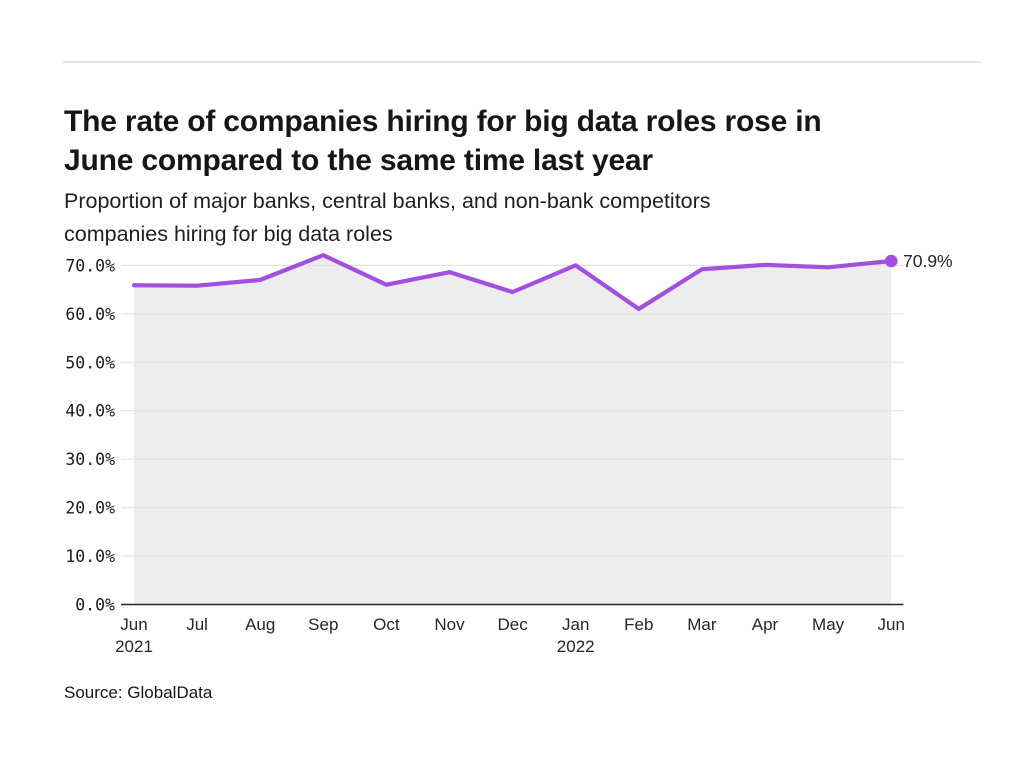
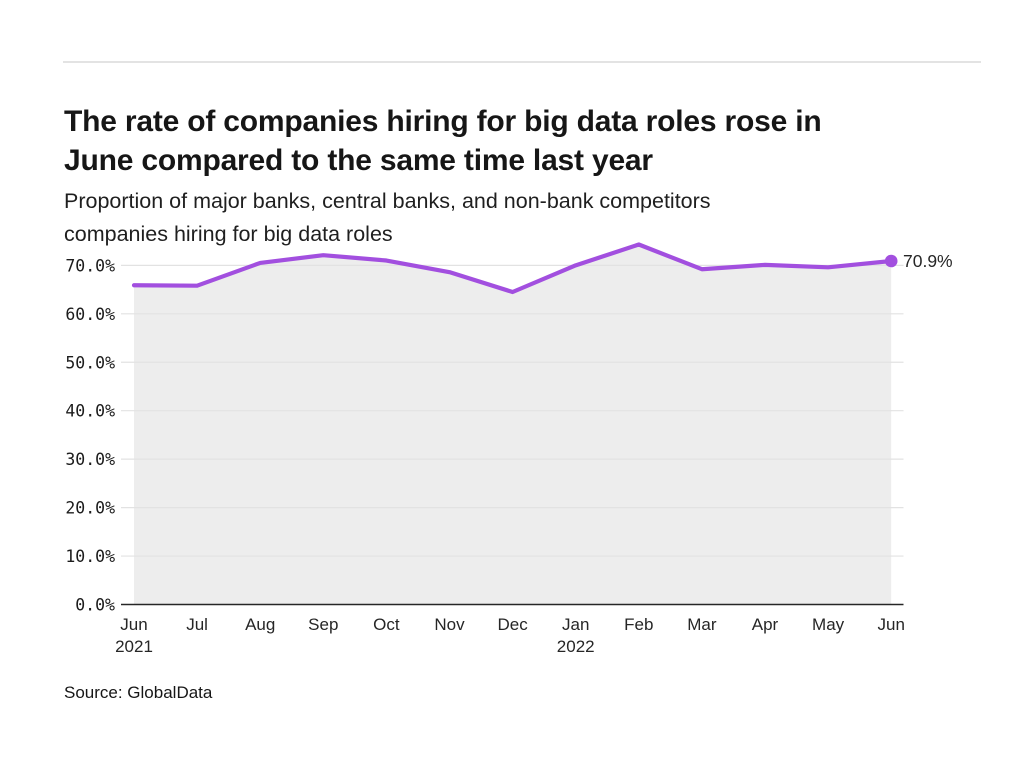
Aug: 67% -> 70%
Oct: 66% -> 71%
Feb: 61% -> 74%
